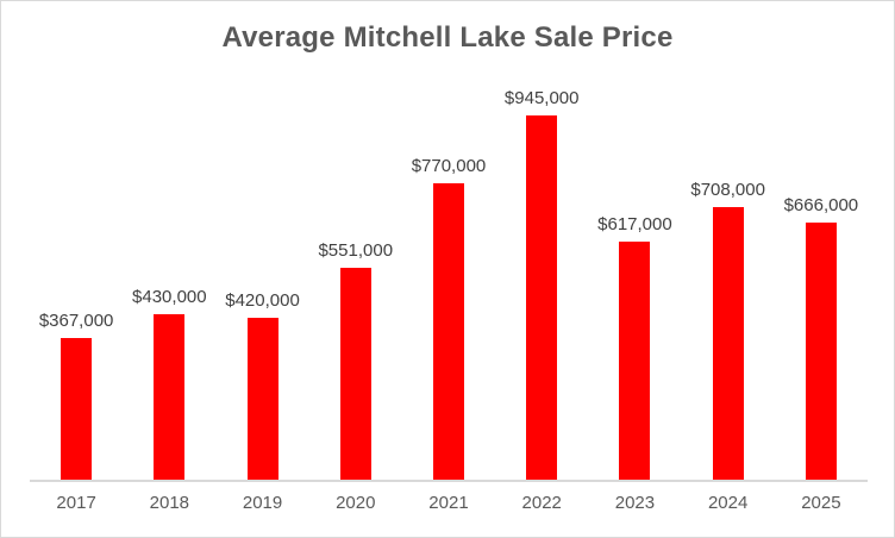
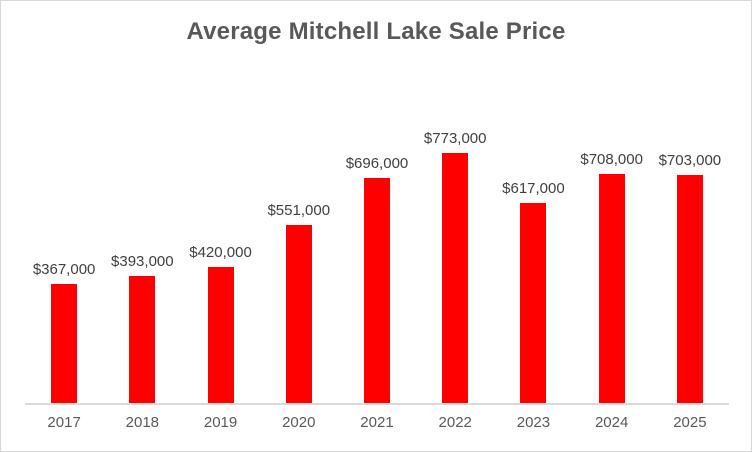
2018: $430,000 -> $393,000
2021: $770,000 -> $696,000
2022: $945,000 -> $773,000
2025: $666,000 -> $703,000
